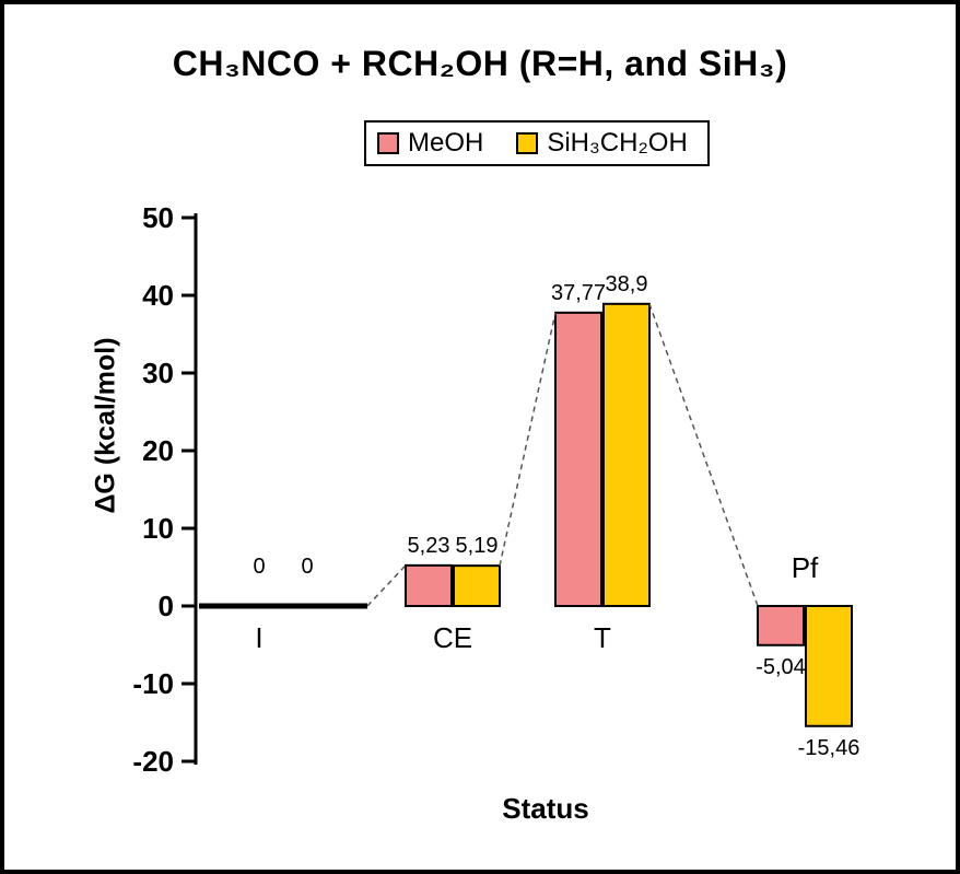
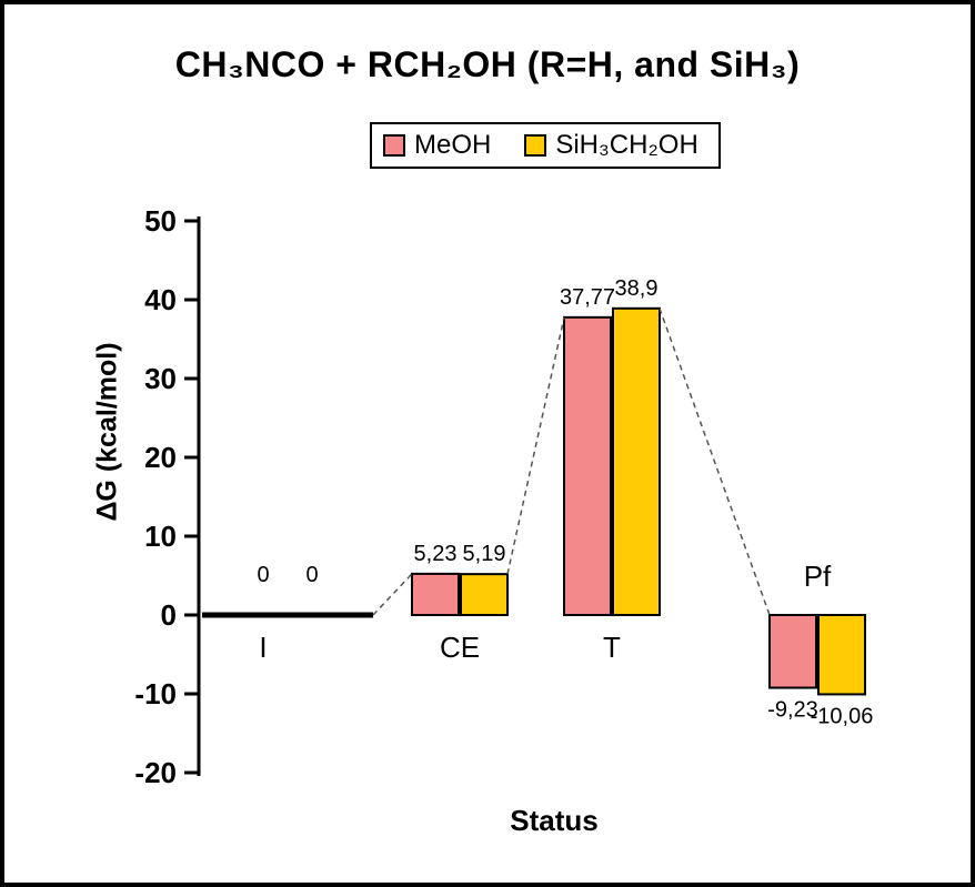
MeOH/Pf: -5,04 -> -9,23
SiH₃CH₂OH/Pf: -15,46 -> -10,06
